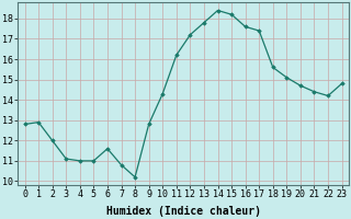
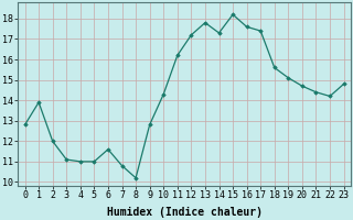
1: 12.9 -> 13.9
14: 18.4 -> 17.3
